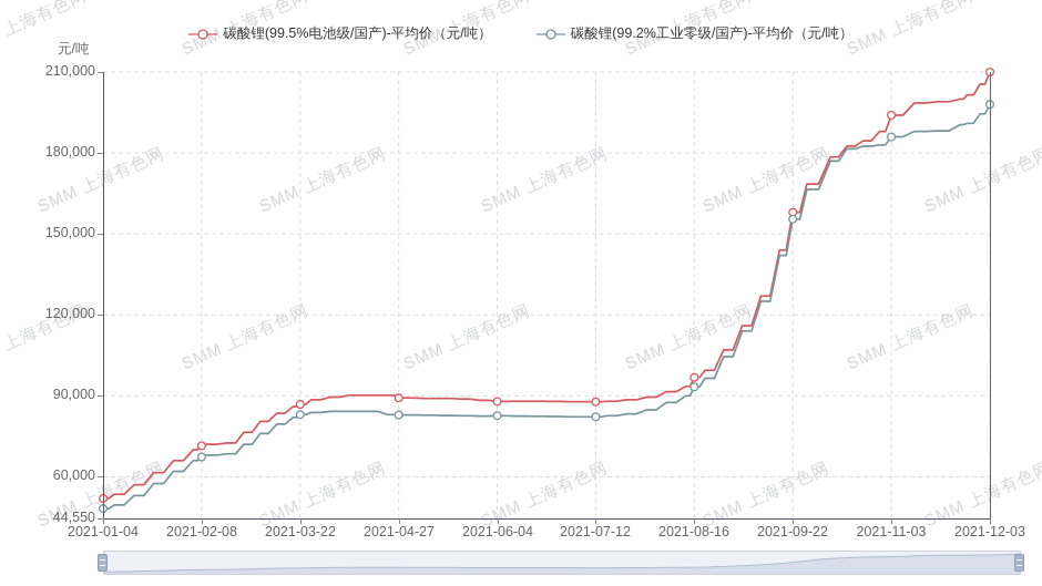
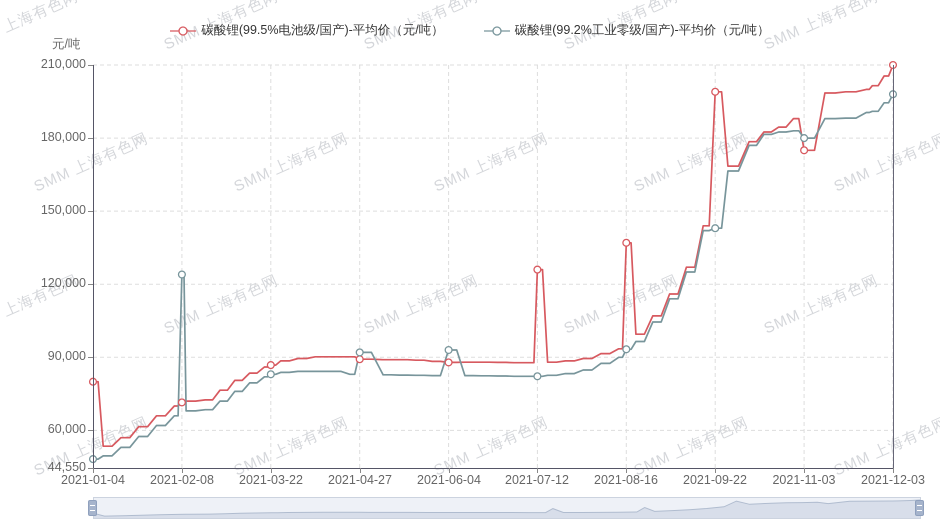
碳酸锂(99.5%电池级/国产)-平均价（元/吨）/2021-01-04: 52000 -> 80000
碳酸锂(99.2%工业零级/国产)-平均价（元/吨）/2021-02-08: 67000 -> 124000
碳酸锂(99.2%工业零级/国产)-平均价（元/吨）/2021-04-27: 83000 -> 92000
碳酸锂(99.2%工业零级/国产)-平均价（元/吨）/2021-06-04: 83000 -> 93000
碳酸锂(99.5%电池级/国产)-平均价（元/吨）/2021-07-12: 88000 -> 126000
碳酸锂(99.5%电池级/国产)-平均价（元/吨）/2021-08-16: 97000 -> 137000
碳酸锂(99.5%电池级/国产)-平均价（元/吨）/2021-09-22: 158000 -> 199000
碳酸锂(99.2%工业零级/国产)-平均价（元/吨）/2021-09-22: 156000 -> 143000
碳酸锂(99.5%电池级/国产)-平均价（元/吨）/2021-11-03: 194000 -> 175000
碳酸锂(99.2%工业零级/国产)-平均价（元/吨）/2021-11-03: 186000 -> 180000
